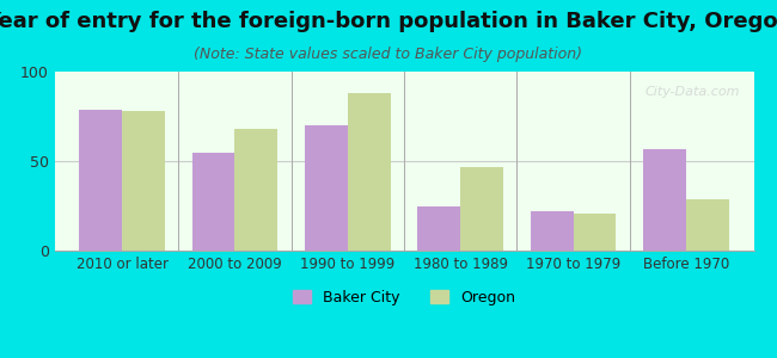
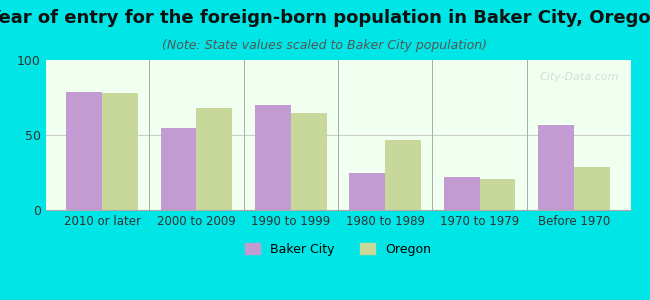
Oregon/1990 to 1999: 88 -> 65
